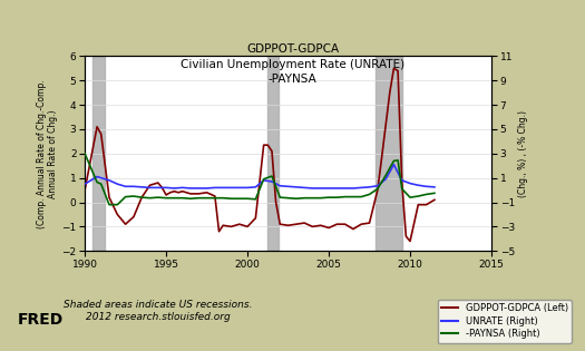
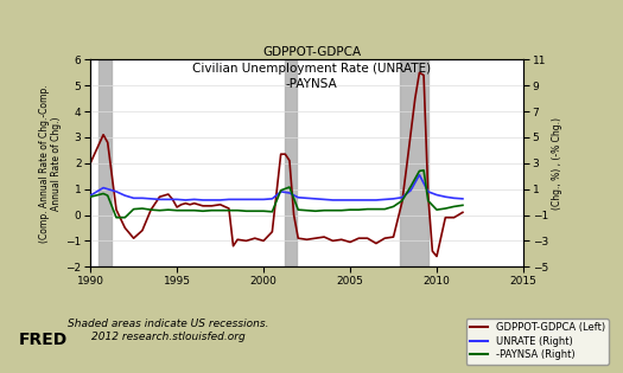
GDPPOT-GDPCA (Left)/1990: 0.50 -> 2.00
-PAYNSA (Right)/1990: 3.0 -> 0.4
